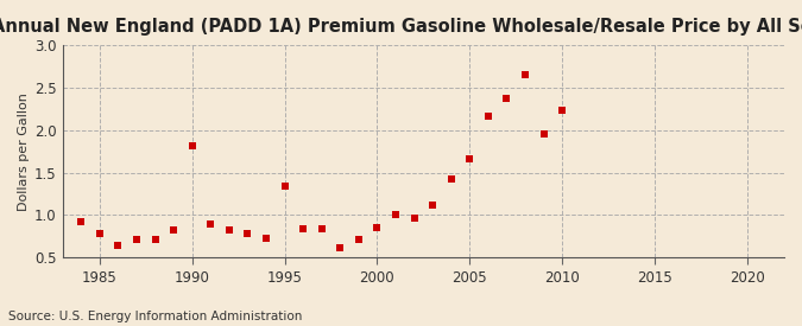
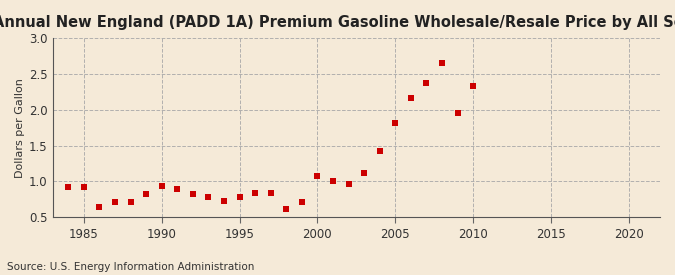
1985: 0.78 -> 0.93
1990: 1.82 -> 0.94
1995: 1.34 -> 0.79
2000: 0.86 -> 1.08
2005: 1.66 -> 1.81
2010: 2.24 -> 2.33
